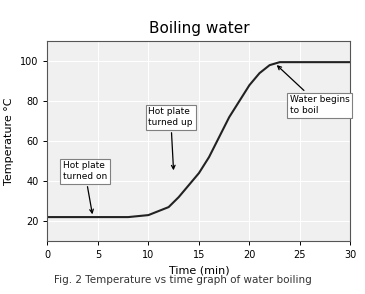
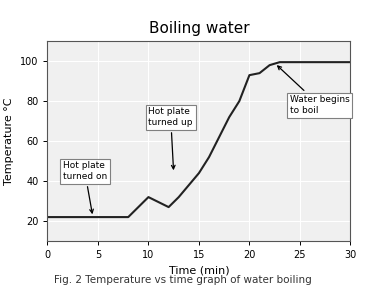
10: 23 -> 32
20: 88 -> 93
